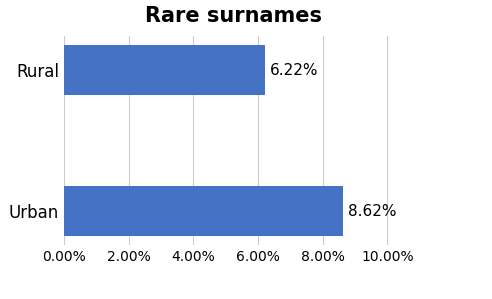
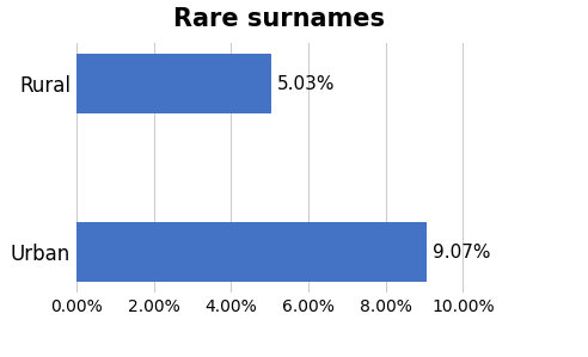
Rural: 6.22% -> 5.03%
Urban: 8.62% -> 9.07%
